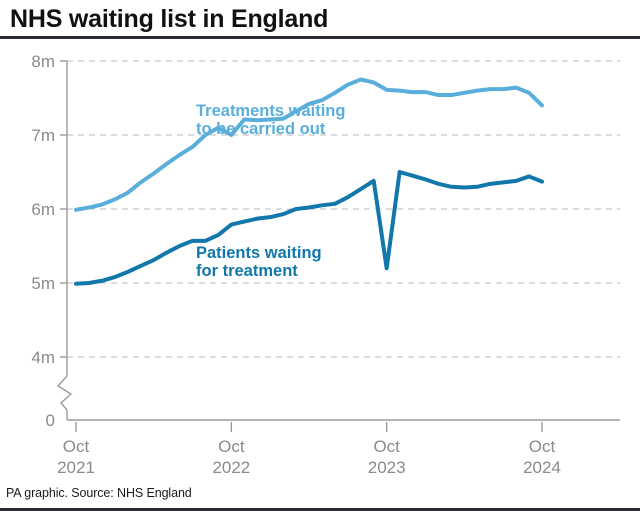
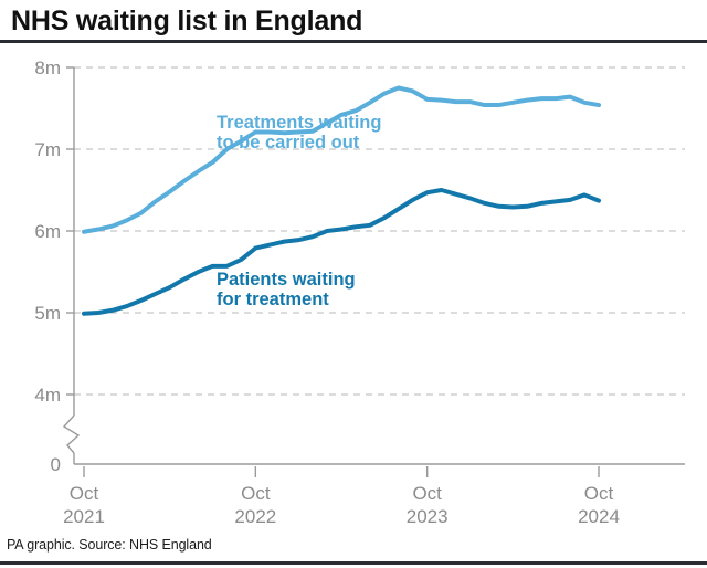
Treatments waiting to be carried out/Oct 2022: 7.0m -> 7.2m
Patients waiting for treatment/Oct 2023: 5.2m -> 6.5m
Treatments waiting to be carried out/Oct 2024: 7.4m -> 7.5m
